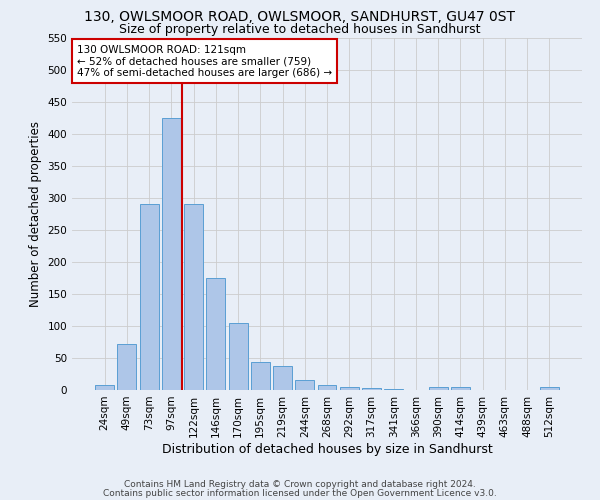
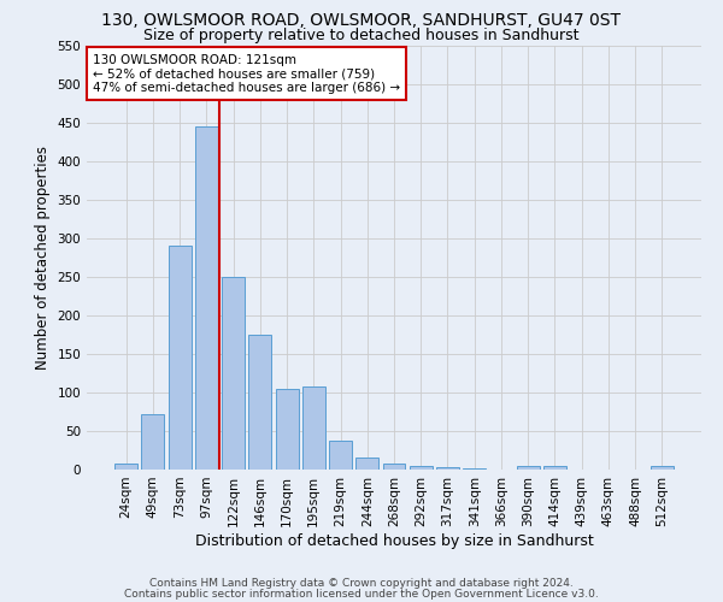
97sqm: 425 -> 444
122sqm: 290 -> 250
195sqm: 44 -> 108
